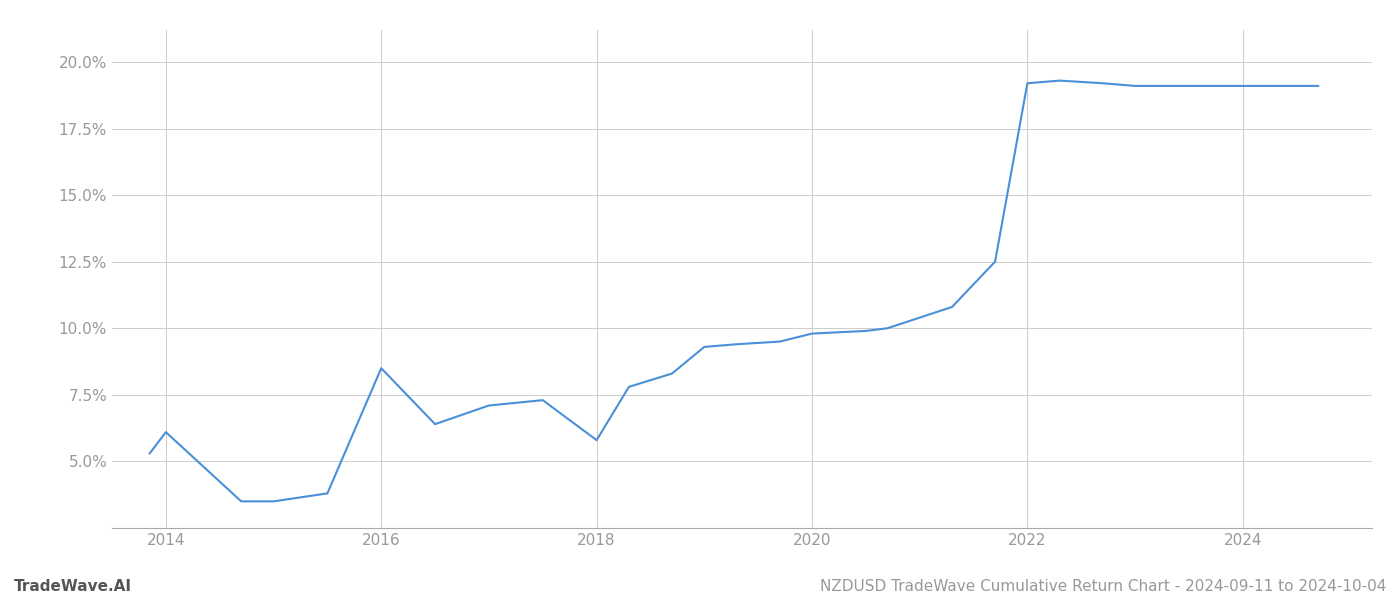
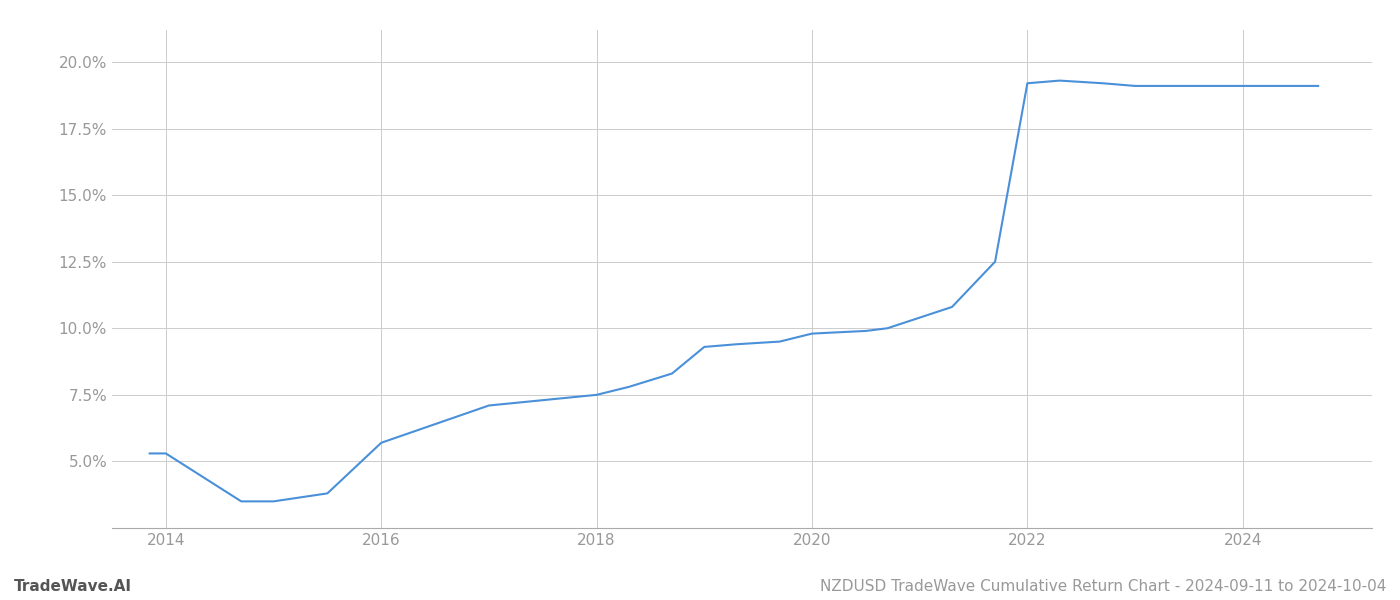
2014: 6.1% -> 5.3%
2016: 8.5% -> 5.7%
2018: 5.8% -> 7.5%
